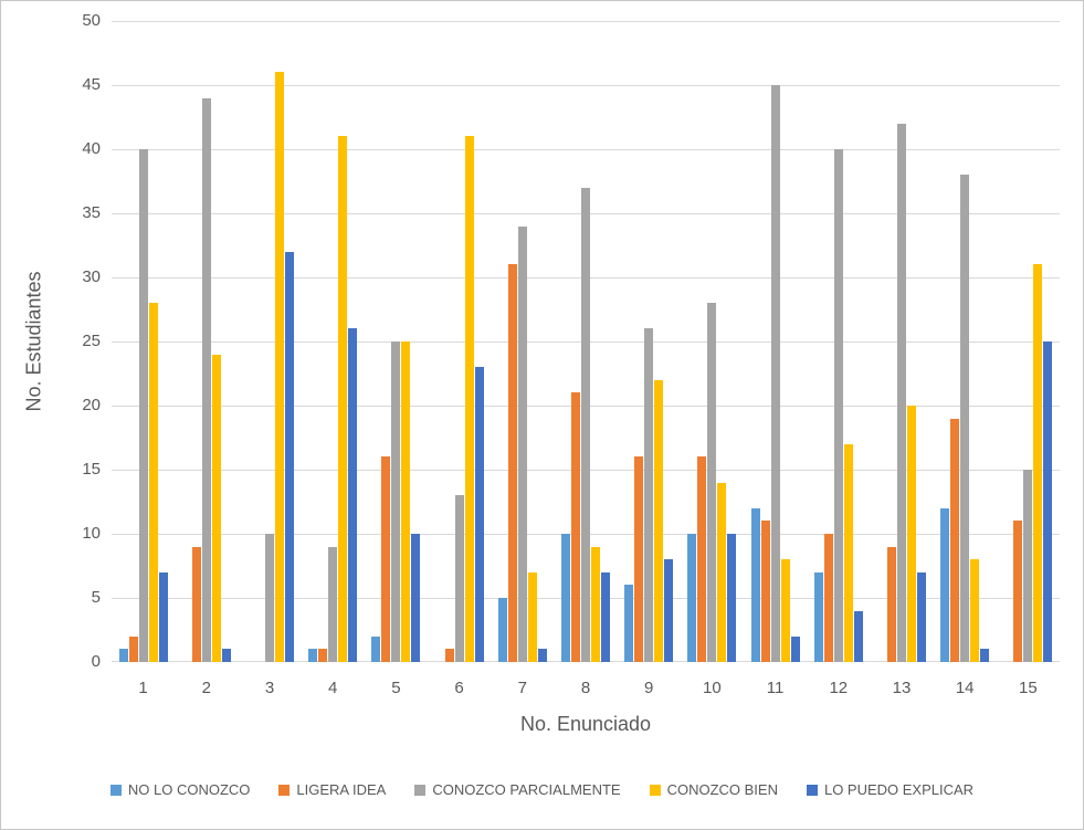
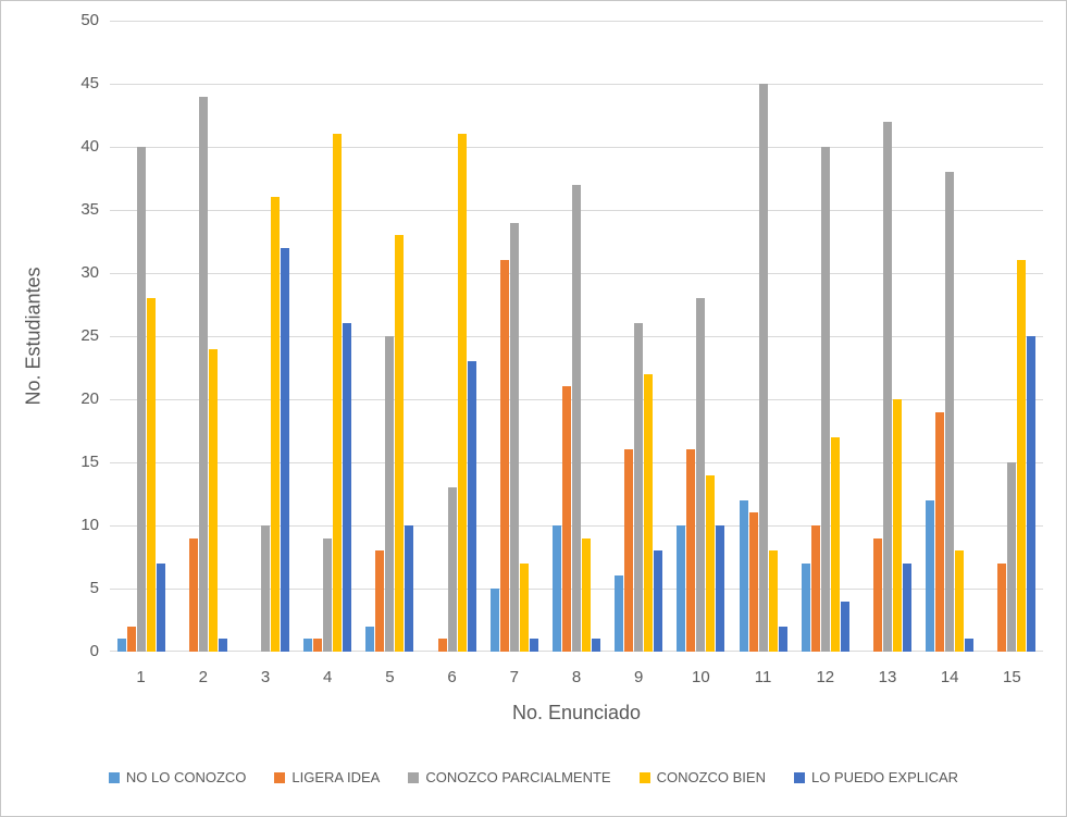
CONOZCO BIEN/3: 46 -> 36
LIGERA IDEA/5: 16 -> 8
CONOZCO BIEN/5: 25 -> 33
LO PUEDO EXPLICAR/8: 7 -> 1
LIGERA IDEA/15: 11 -> 7
